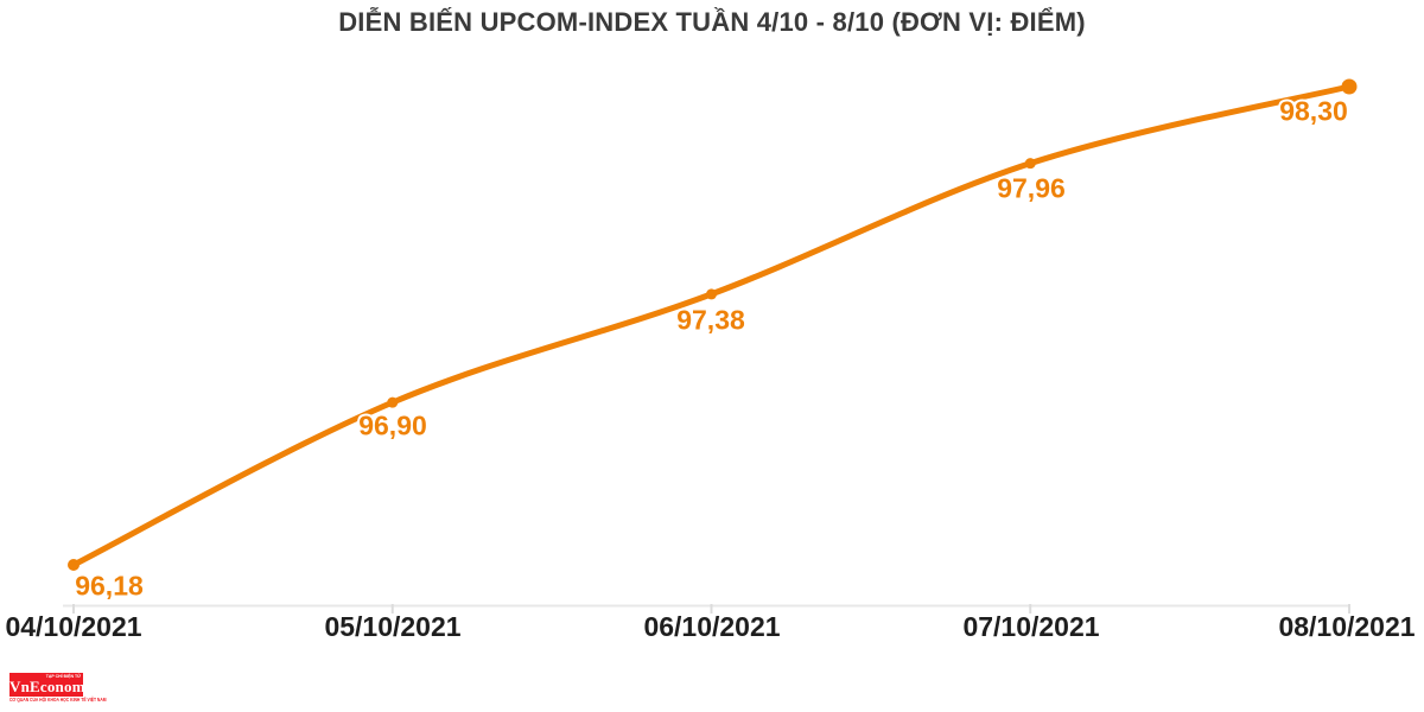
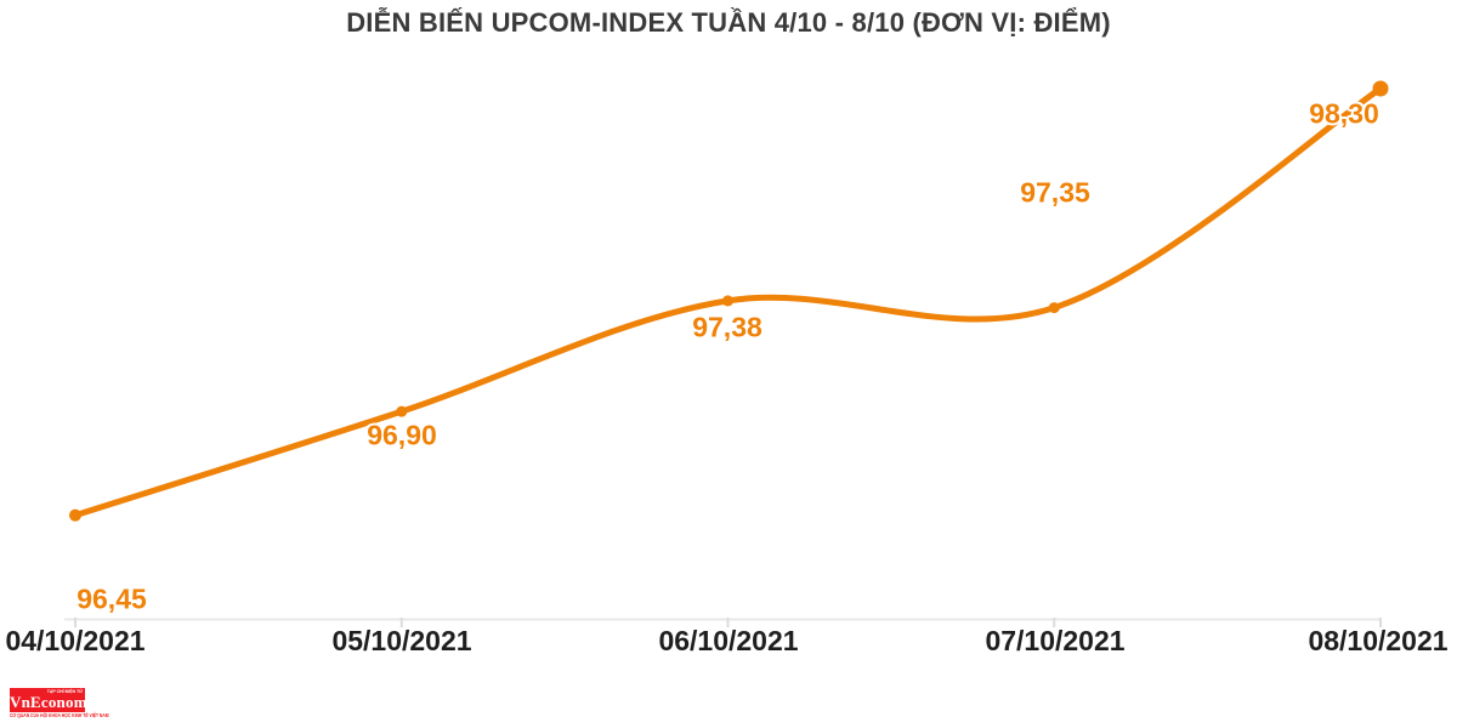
04/10/2021: 96,18 -> 96,45
07/10/2021: 97,96 -> 97,35
